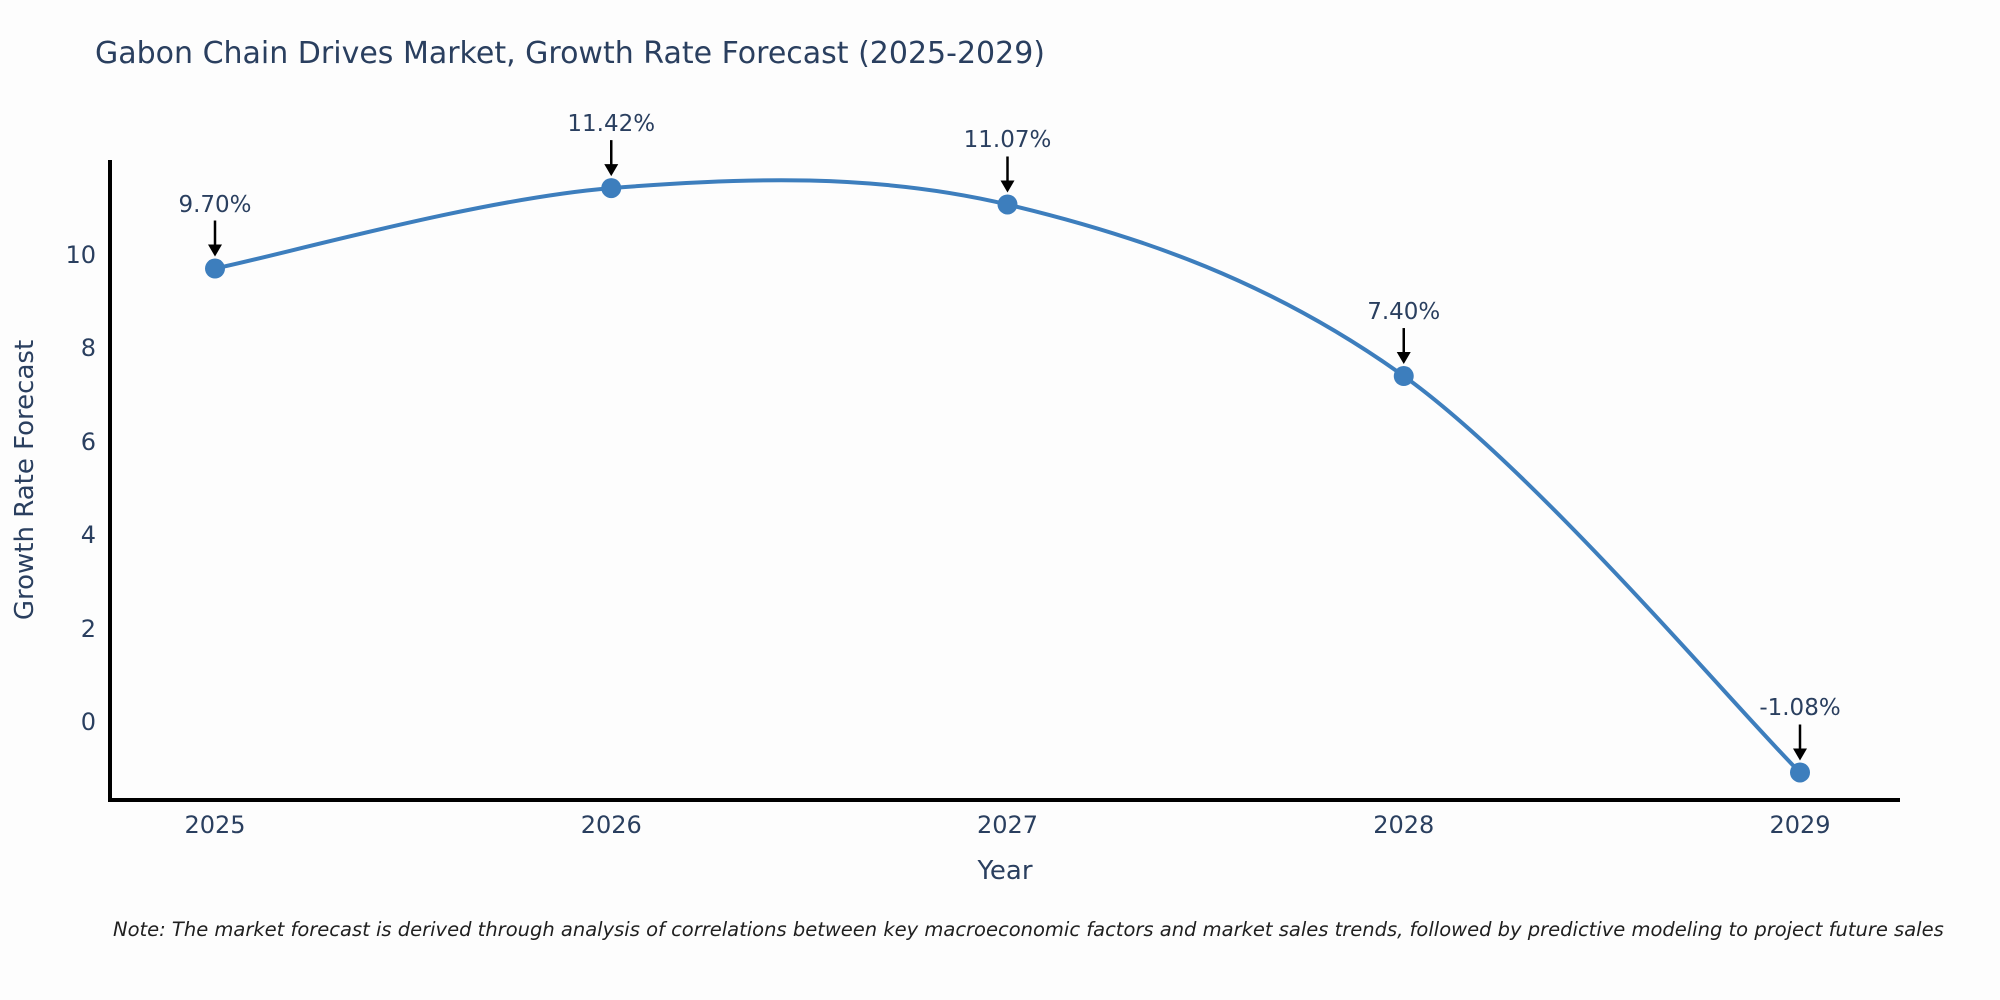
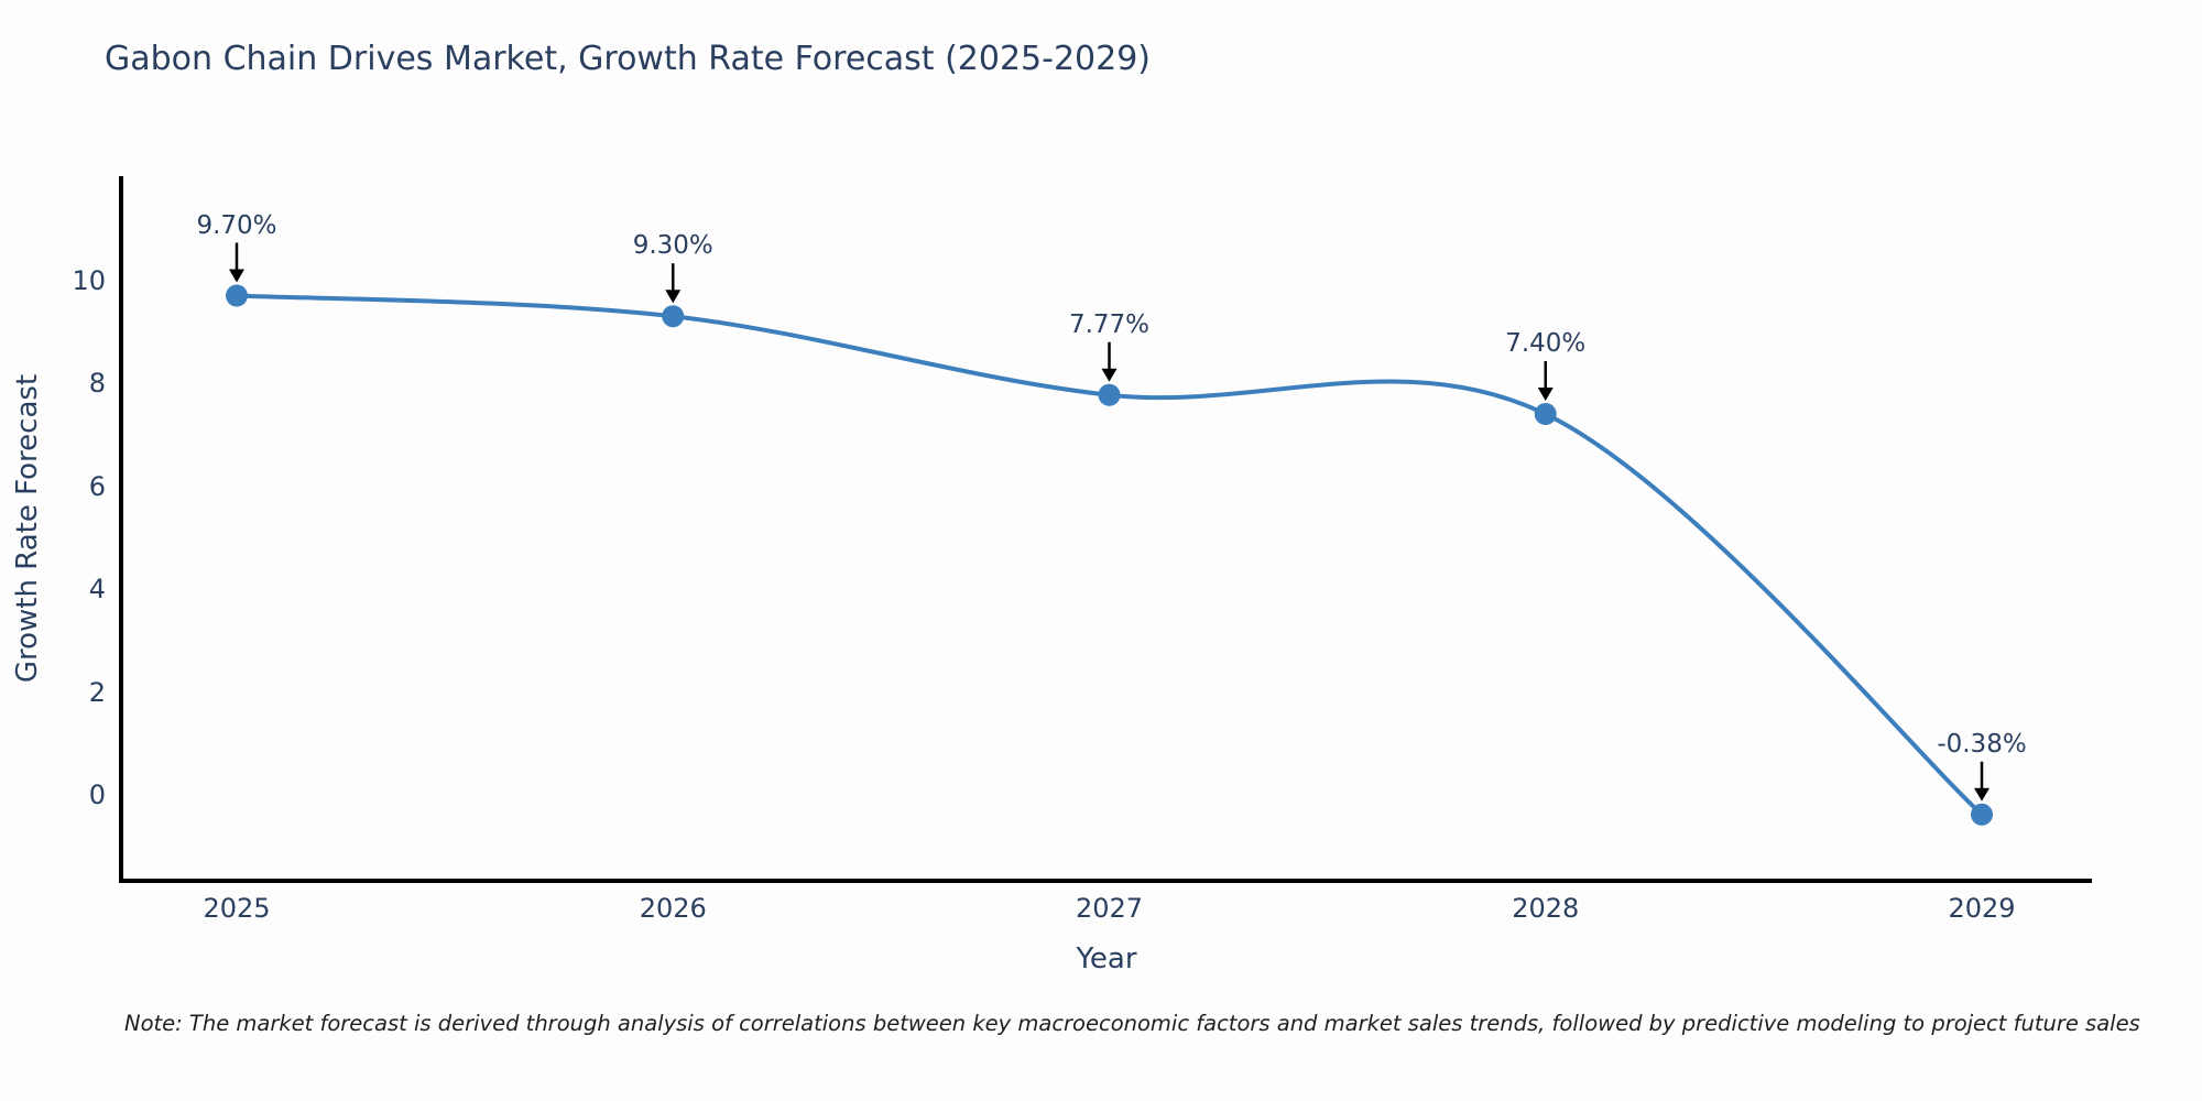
2026: 11.42% -> 9.30%
2027: 11.07% -> 7.77%
2029: -1.08% -> -0.38%
